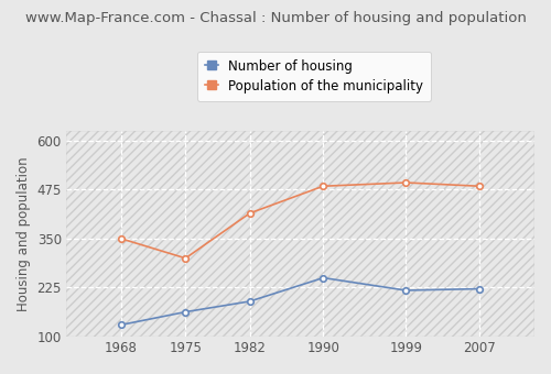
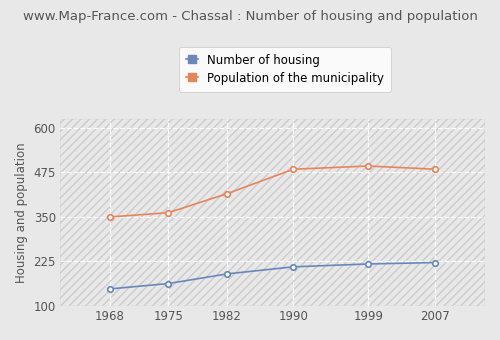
Number of housing/1968: 130 -> 148
Population of the municipality/1975: 300 -> 362
Number of housing/1990: 250 -> 210
